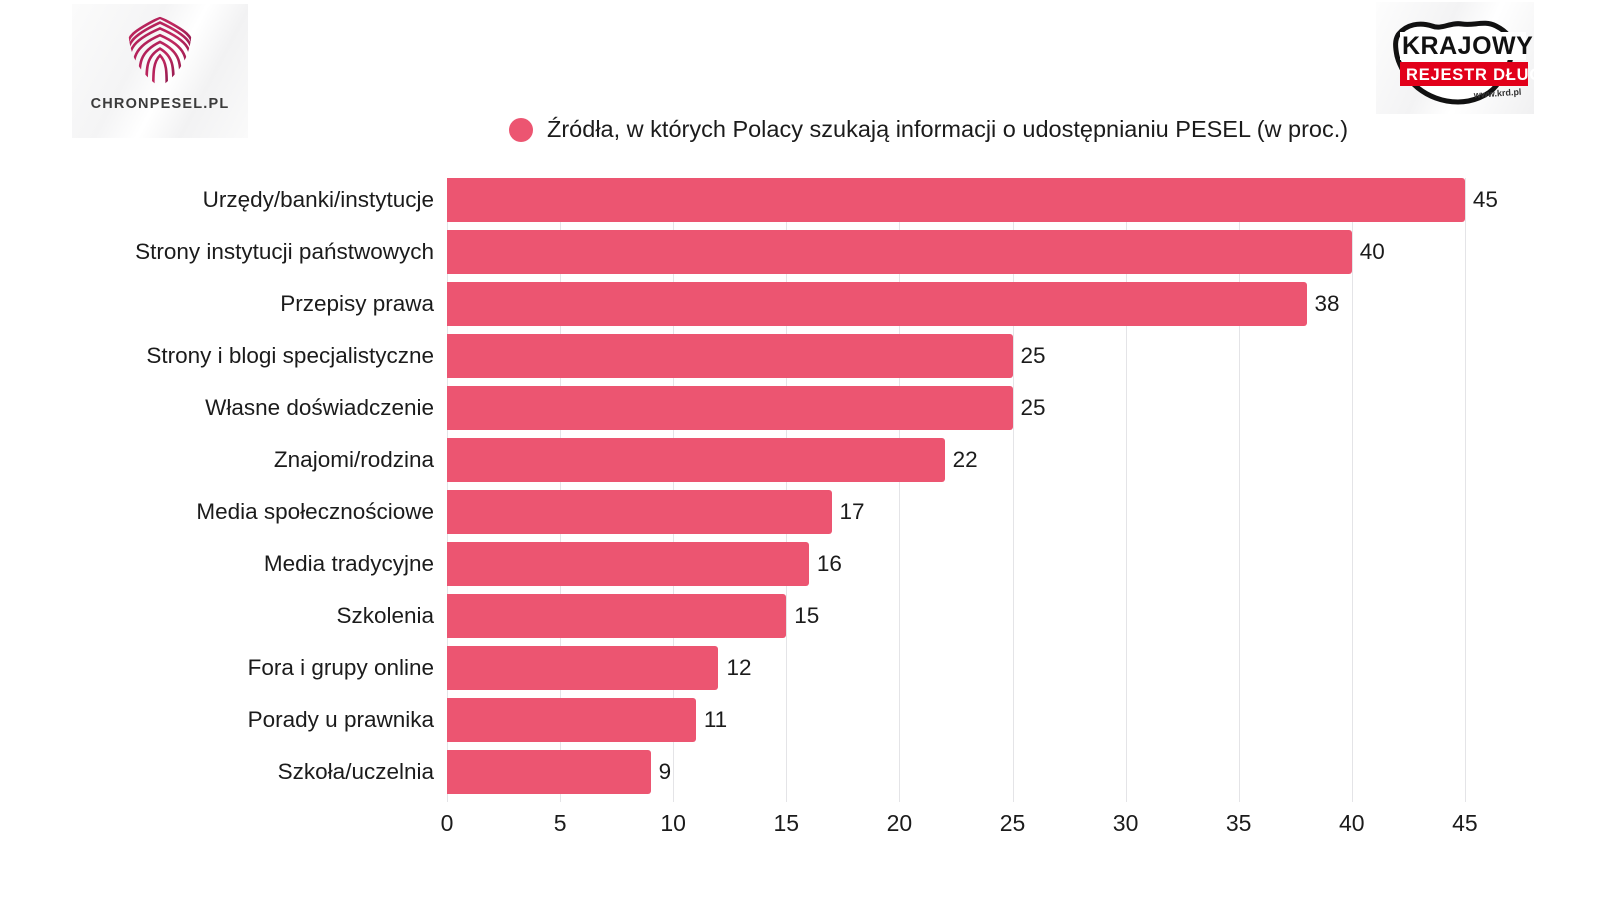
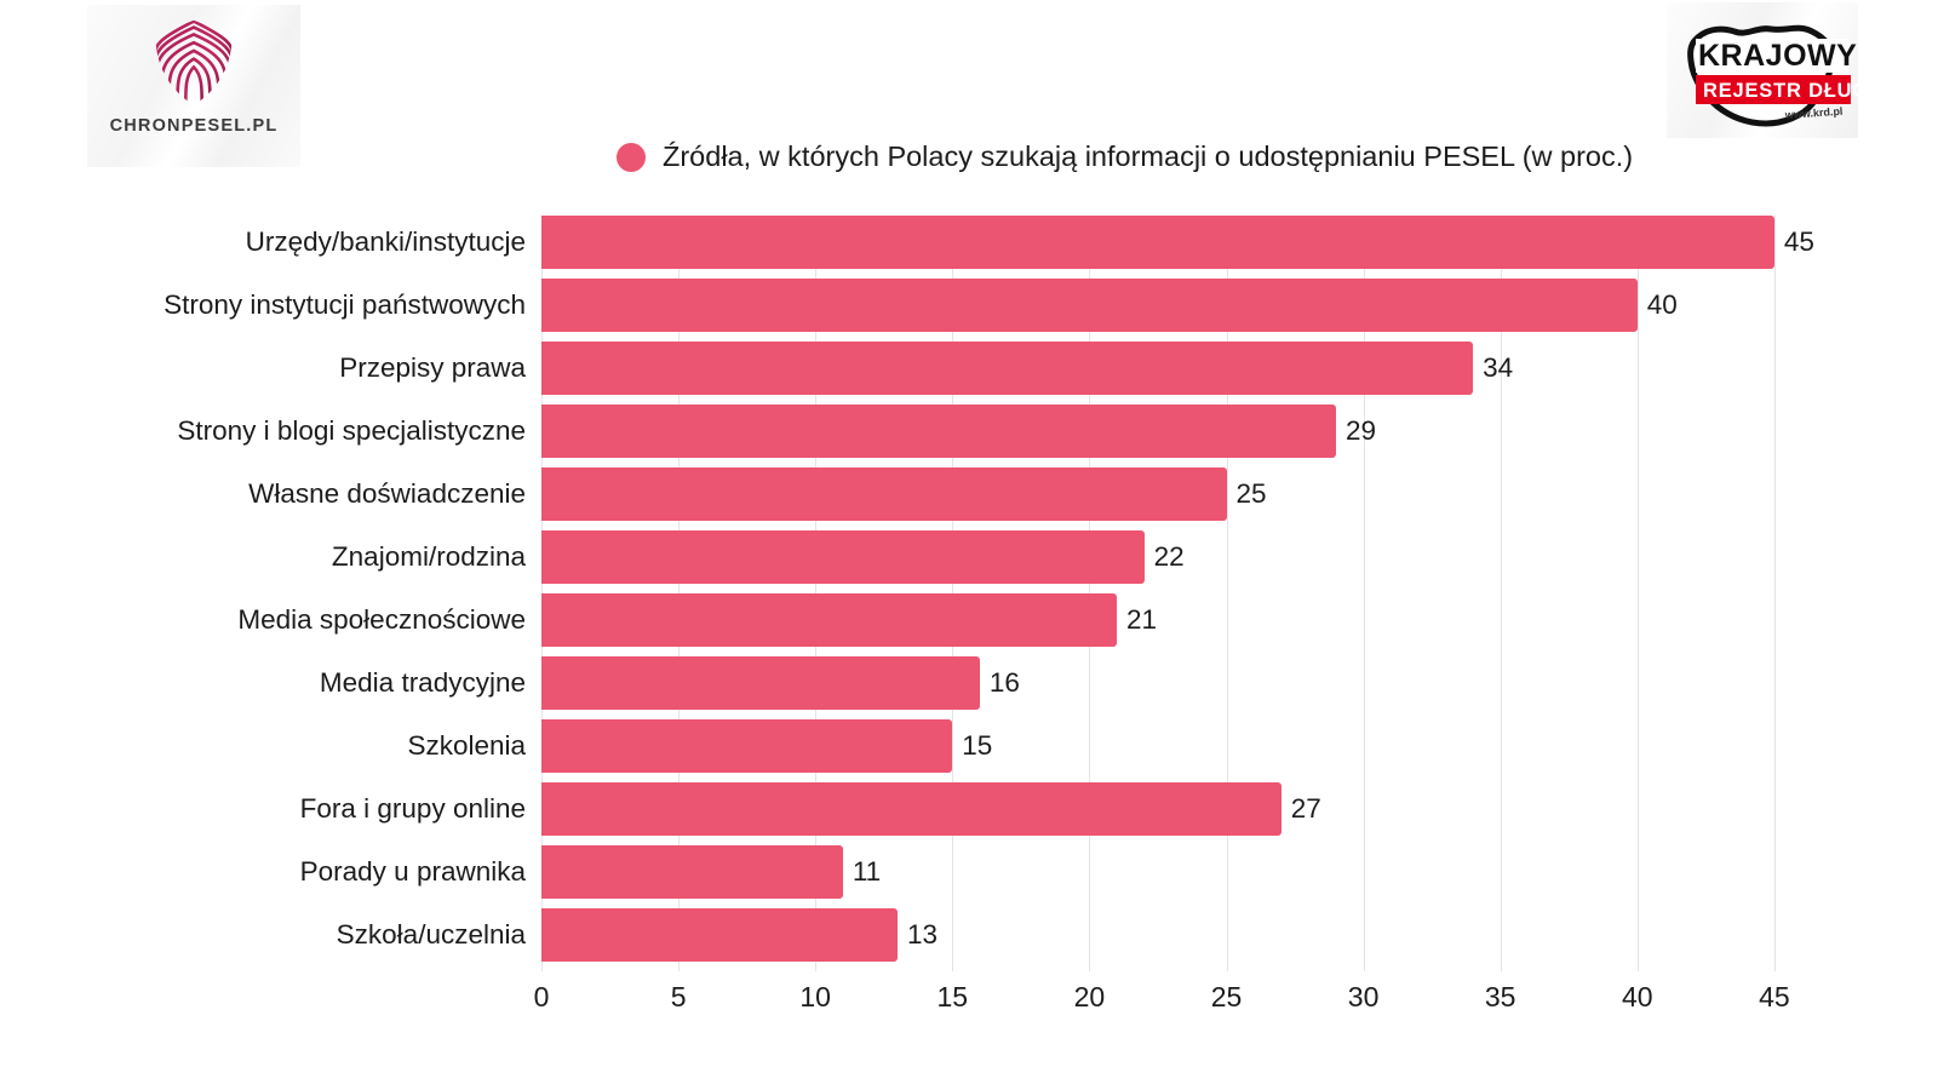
Przepisy prawa: 38 -> 34
Strony i blogi specjalistyczne: 25 -> 29
Media społecznościowe: 17 -> 21
Fora i grupy online: 12 -> 27
Szkoła/uczelnia: 9 -> 13
